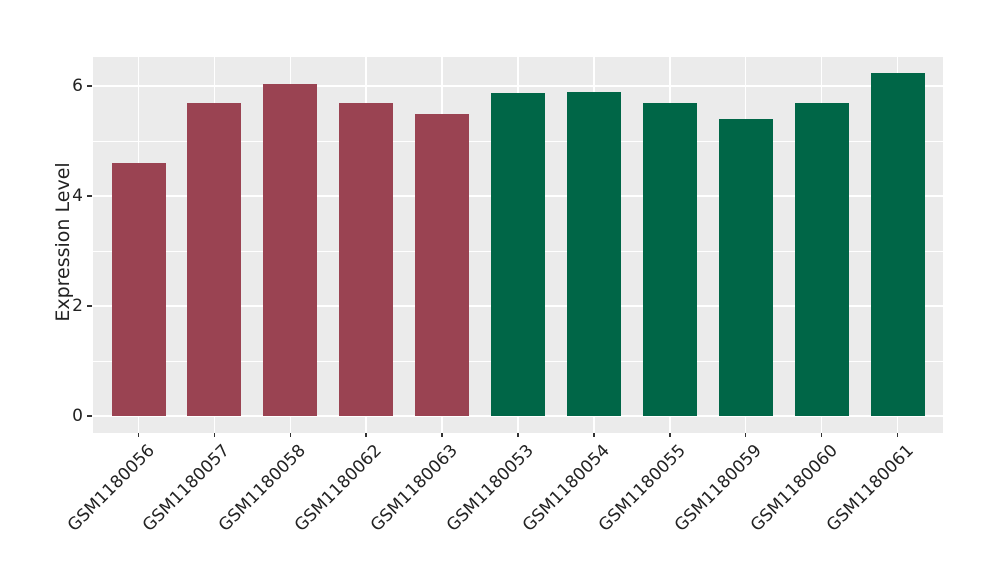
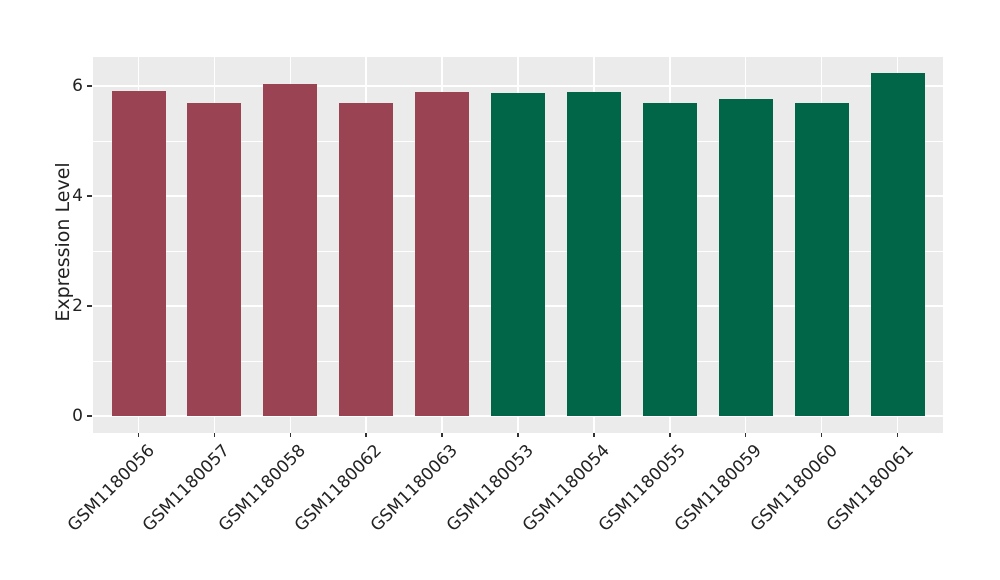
GSM1180056: 4.6 -> 5.9
GSM1180063: 5.5 -> 5.9
GSM1180059: 5.4 -> 5.8
